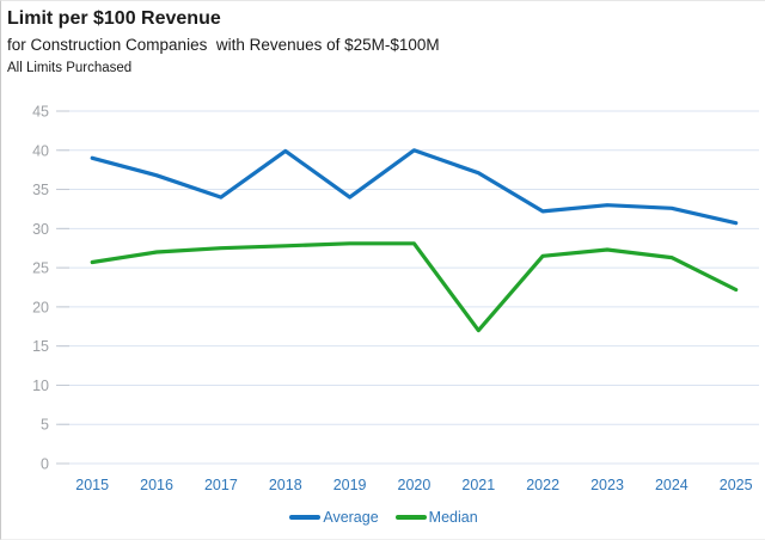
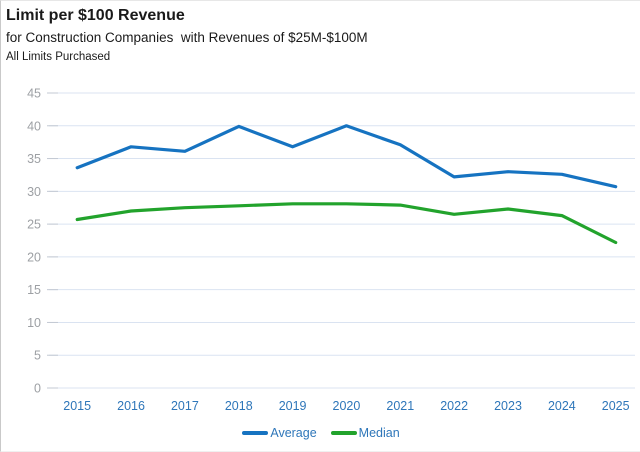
Average/2015: 39 -> 34
Average/2017: 34 -> 36
Average/2019: 34 -> 37
Median/2021: 17 -> 28
